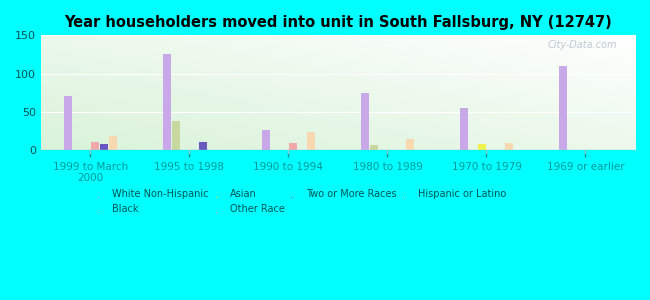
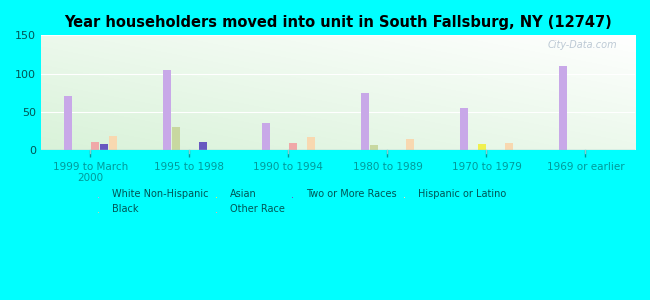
White Non-Hispanic/1995 to 1998: 126 -> 105
Black/1995 to 1998: 38 -> 30
White Non-Hispanic/1990 to 1994: 26 -> 35
Hispanic or Latino/1990 to 1994: 24 -> 17
